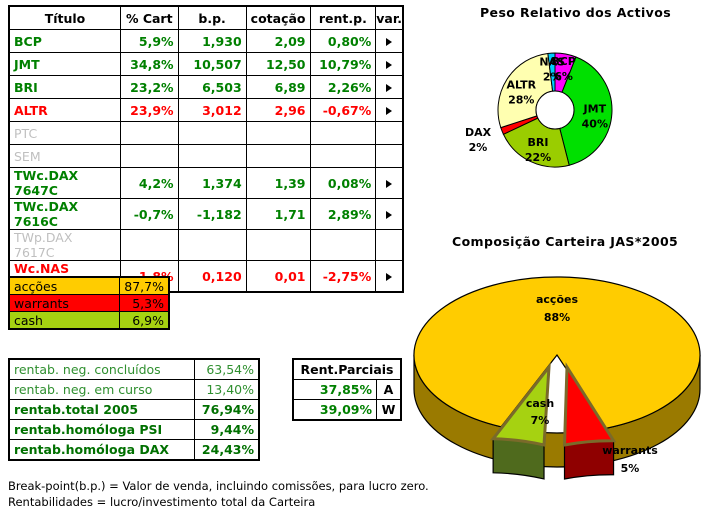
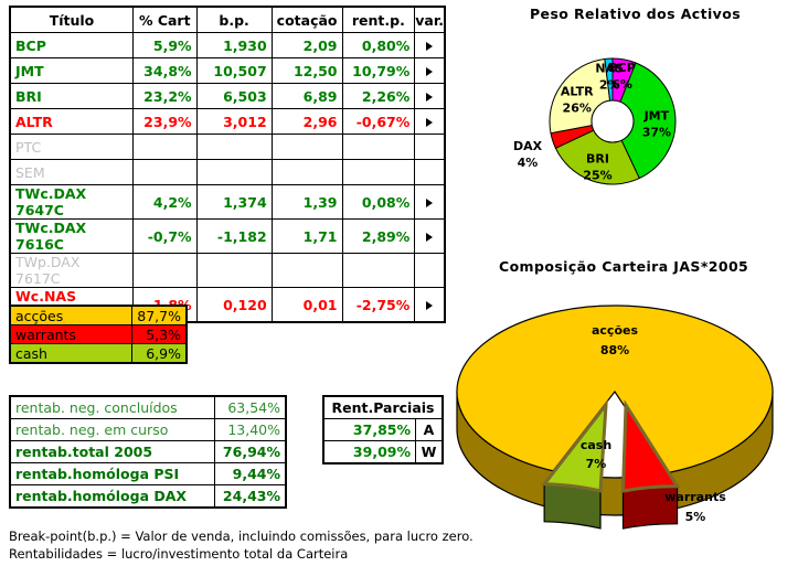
Peso Relativo dos Activos/JMT: 40% -> 37%
Peso Relativo dos Activos/BRI: 22% -> 25%
Peso Relativo dos Activos/DAX: 2% -> 4%
Peso Relativo dos Activos/ALTR: 28% -> 26%
